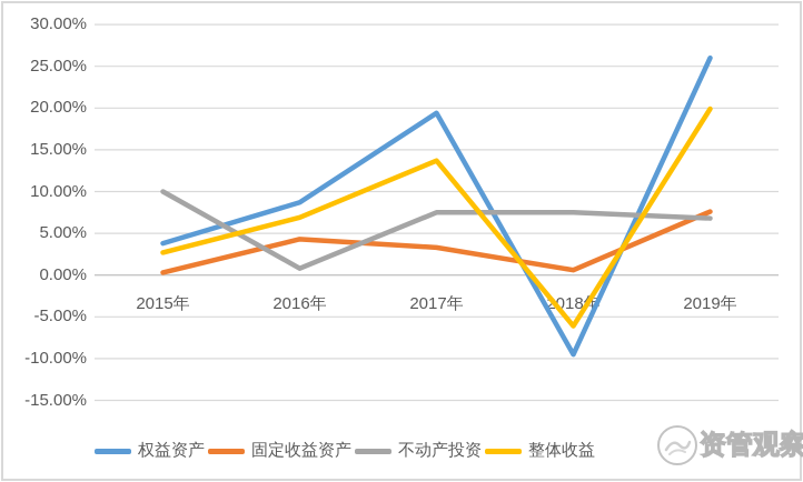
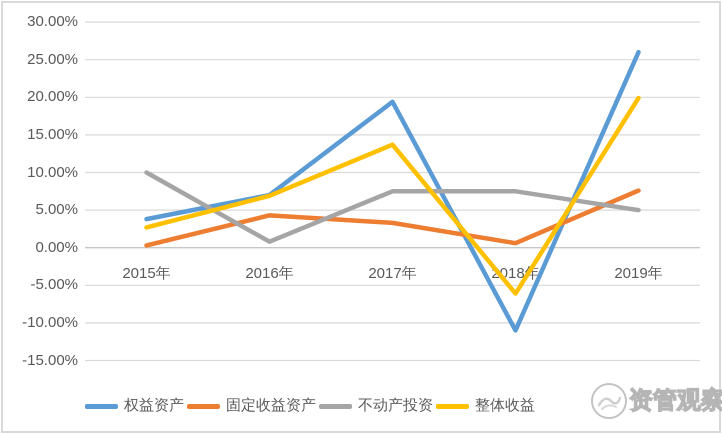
权益资产/2016年: 9% -> 7%
权益资产/2018年: -10% -> -11%
不动产投资/2019年: 7% -> 5%
